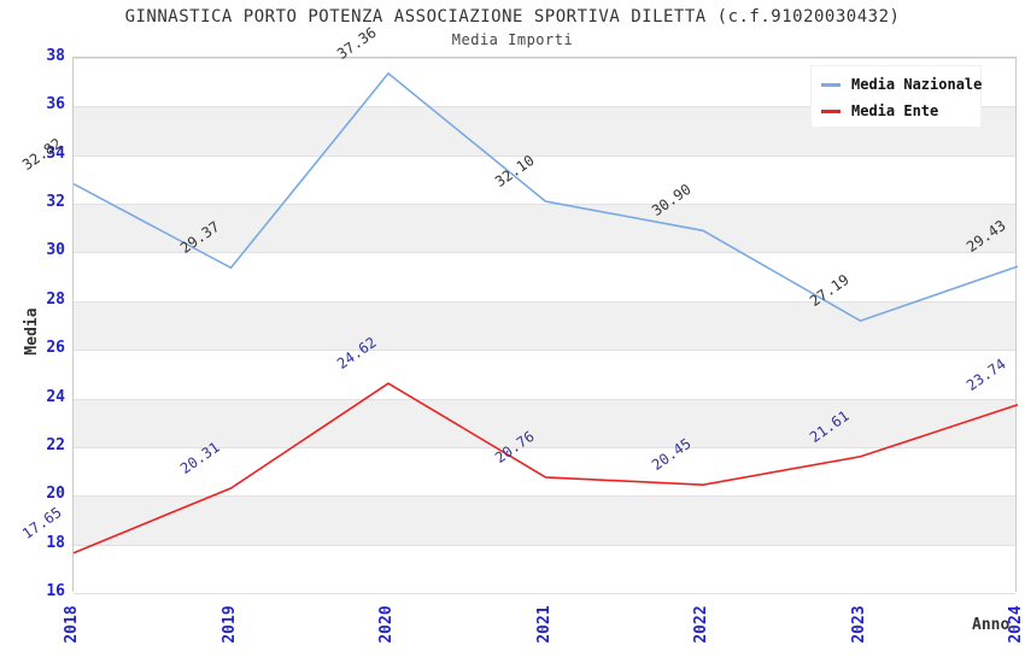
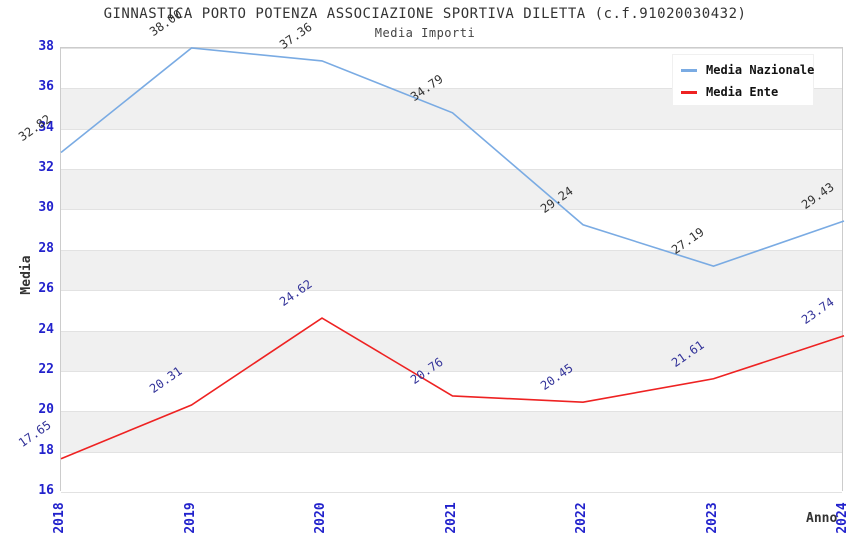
Media Nazionale/2019: 29.37 -> 38.00
Media Nazionale/2021: 32.10 -> 34.79
Media Nazionale/2022: 30.90 -> 29.24
